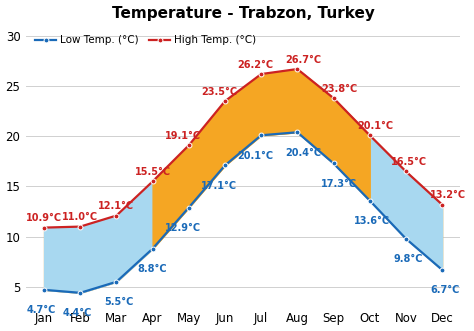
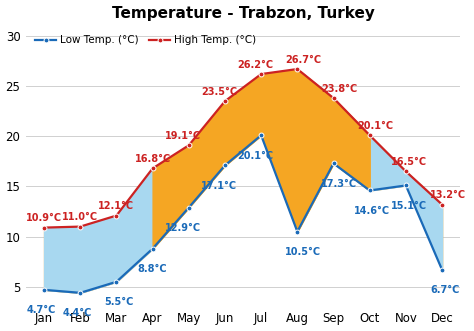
High Temp. (°C)/Apr: 15.5°C -> 16.8°C
Low Temp. (°C)/Aug: 20.4°C -> 10.5°C
Low Temp. (°C)/Oct: 13.6°C -> 14.6°C
Low Temp. (°C)/Nov: 9.8°C -> 15.1°C
